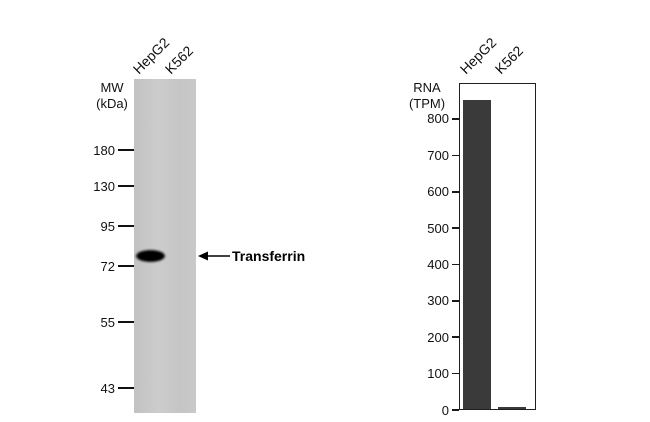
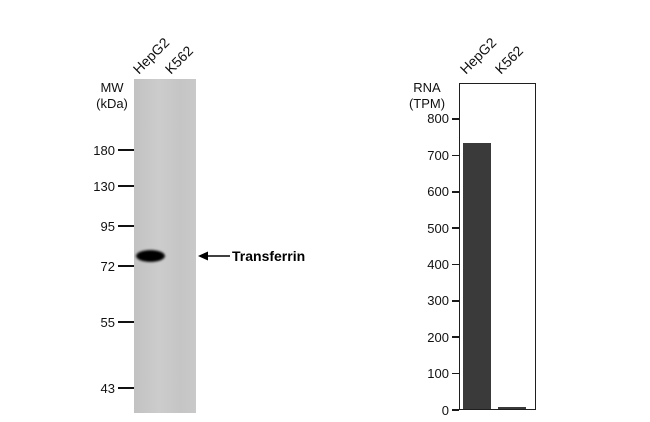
HepG2: 850 -> 730
